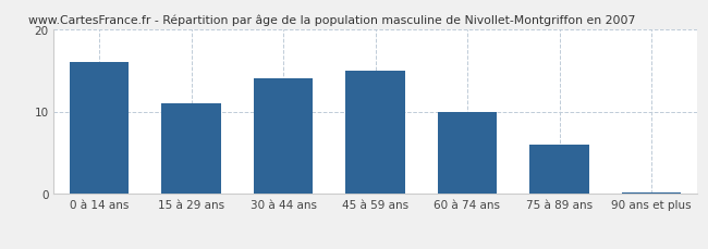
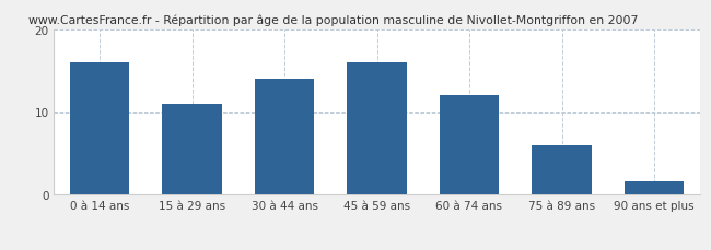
45 à 59 ans: 15.0 -> 16.0
60 à 74 ans: 10.0 -> 12.0
90 ans et plus: 0.2 -> 1.6
